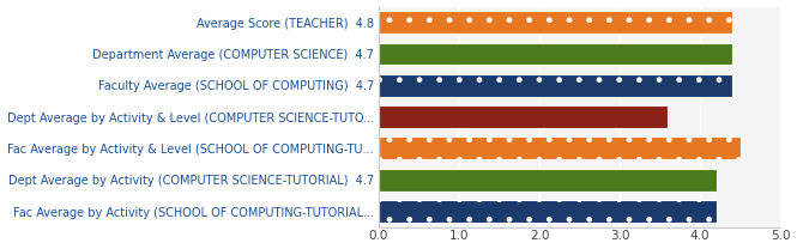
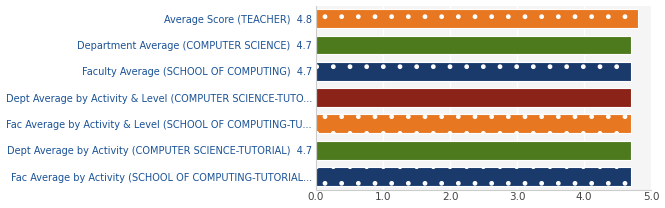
Average Score (TEACHER) 4.8: 4.4 -> 4.8
Department Average (COMPUTER SCIENCE) 4.7: 4.4 -> 4.7
Faculty Average (SCHOOL OF COMPUTING) 4.7: 4.4 -> 4.7
Dept Average by Activity & Level (COMPUTER SCIENCE-TUTO...: 3.6 -> 4.7
Fac Average by Activity & Level (SCHOOL OF COMPUTING-TU...: 4.5 -> 4.7
Dept Average by Activity (COMPUTER SCIENCE-TUTORIAL) 4.7: 4.2 -> 4.7
Fac Average by Activity (SCHOOL OF COMPUTING-TUTORIAL...: 4.2 -> 4.7
